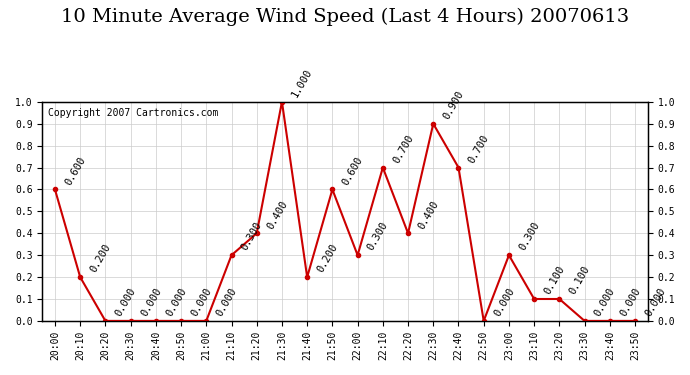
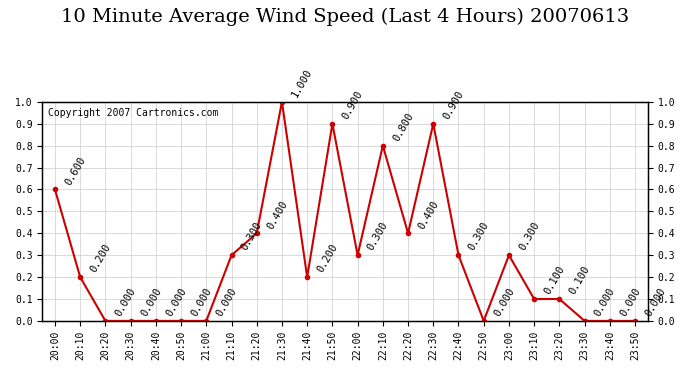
21:50: 0.600 -> 0.900
22:10: 0.700 -> 0.800
22:40: 0.700 -> 0.300
